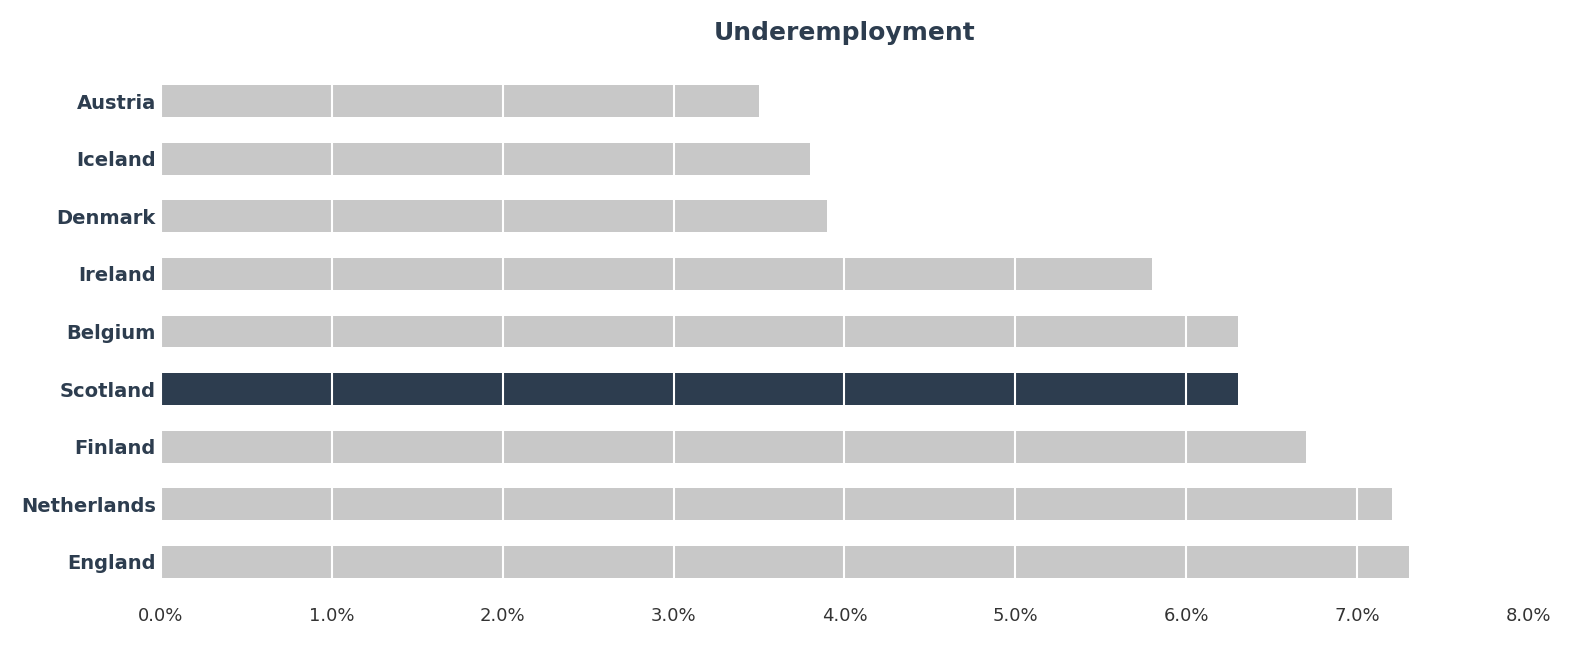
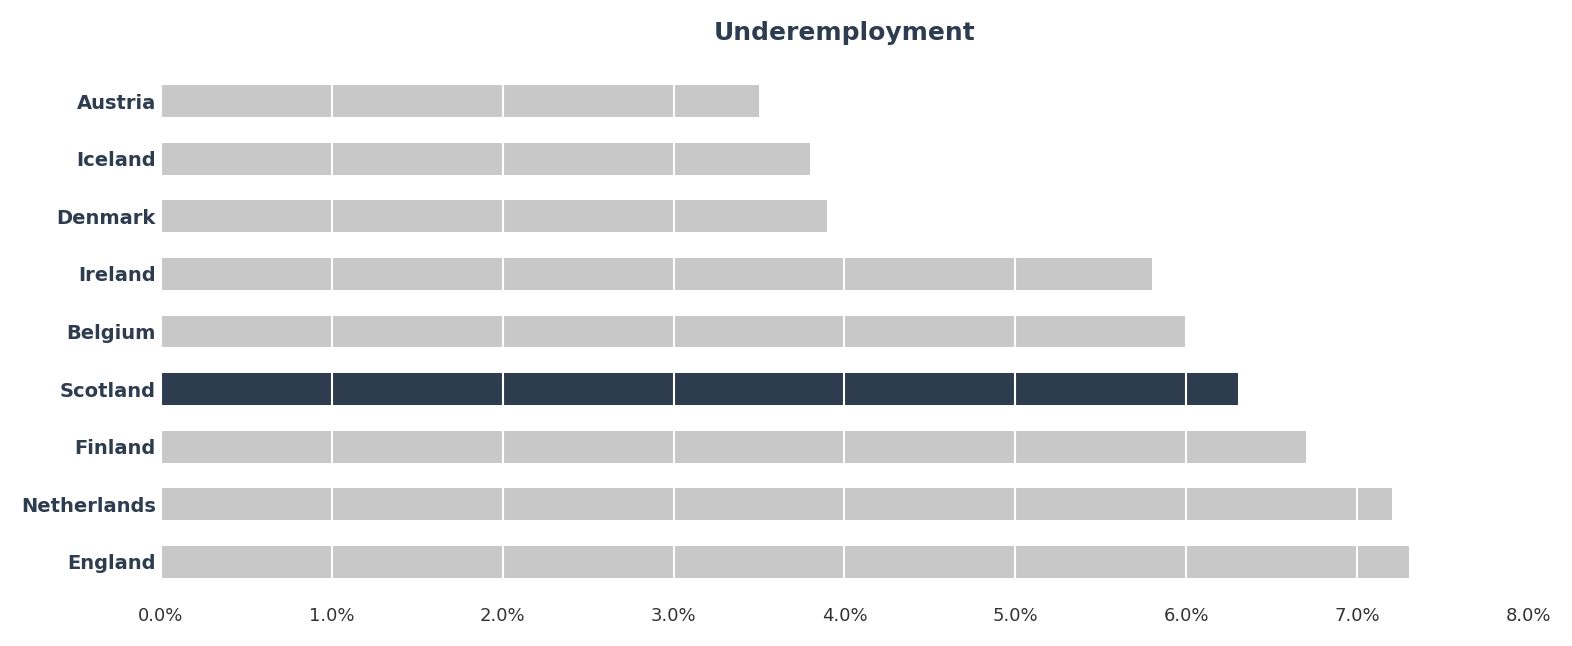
Belgium: 6.3% -> 6.0%
